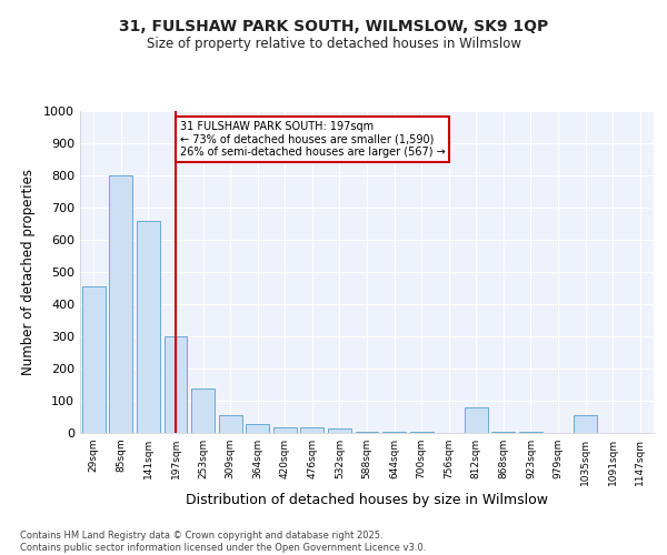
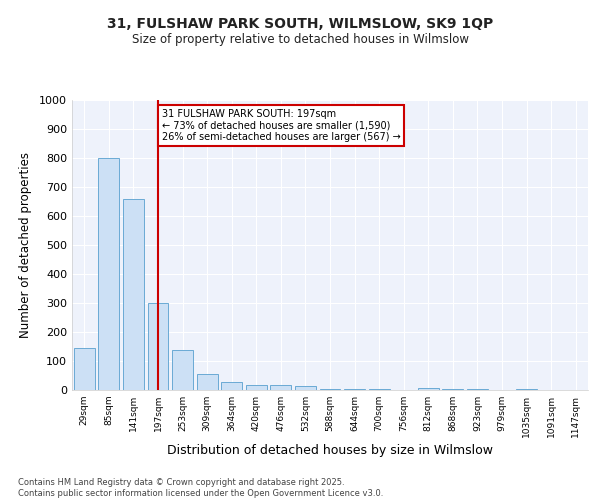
29sqm: 455 -> 145
812sqm: 80 -> 8
1035sqm: 55 -> 4
